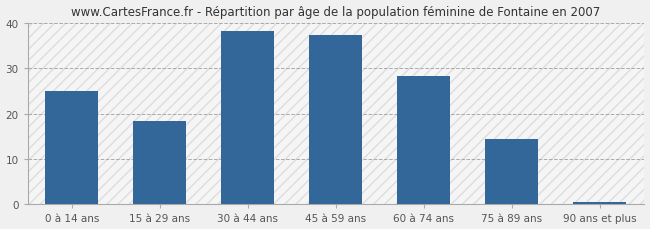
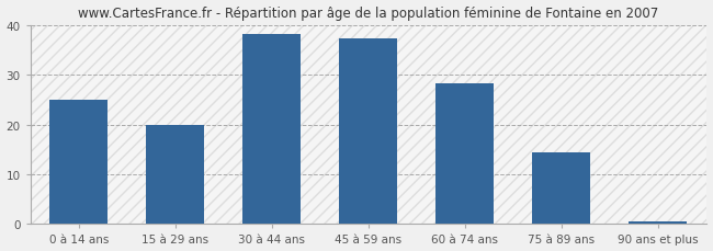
15 à 29 ans: 18.3 -> 20.0
